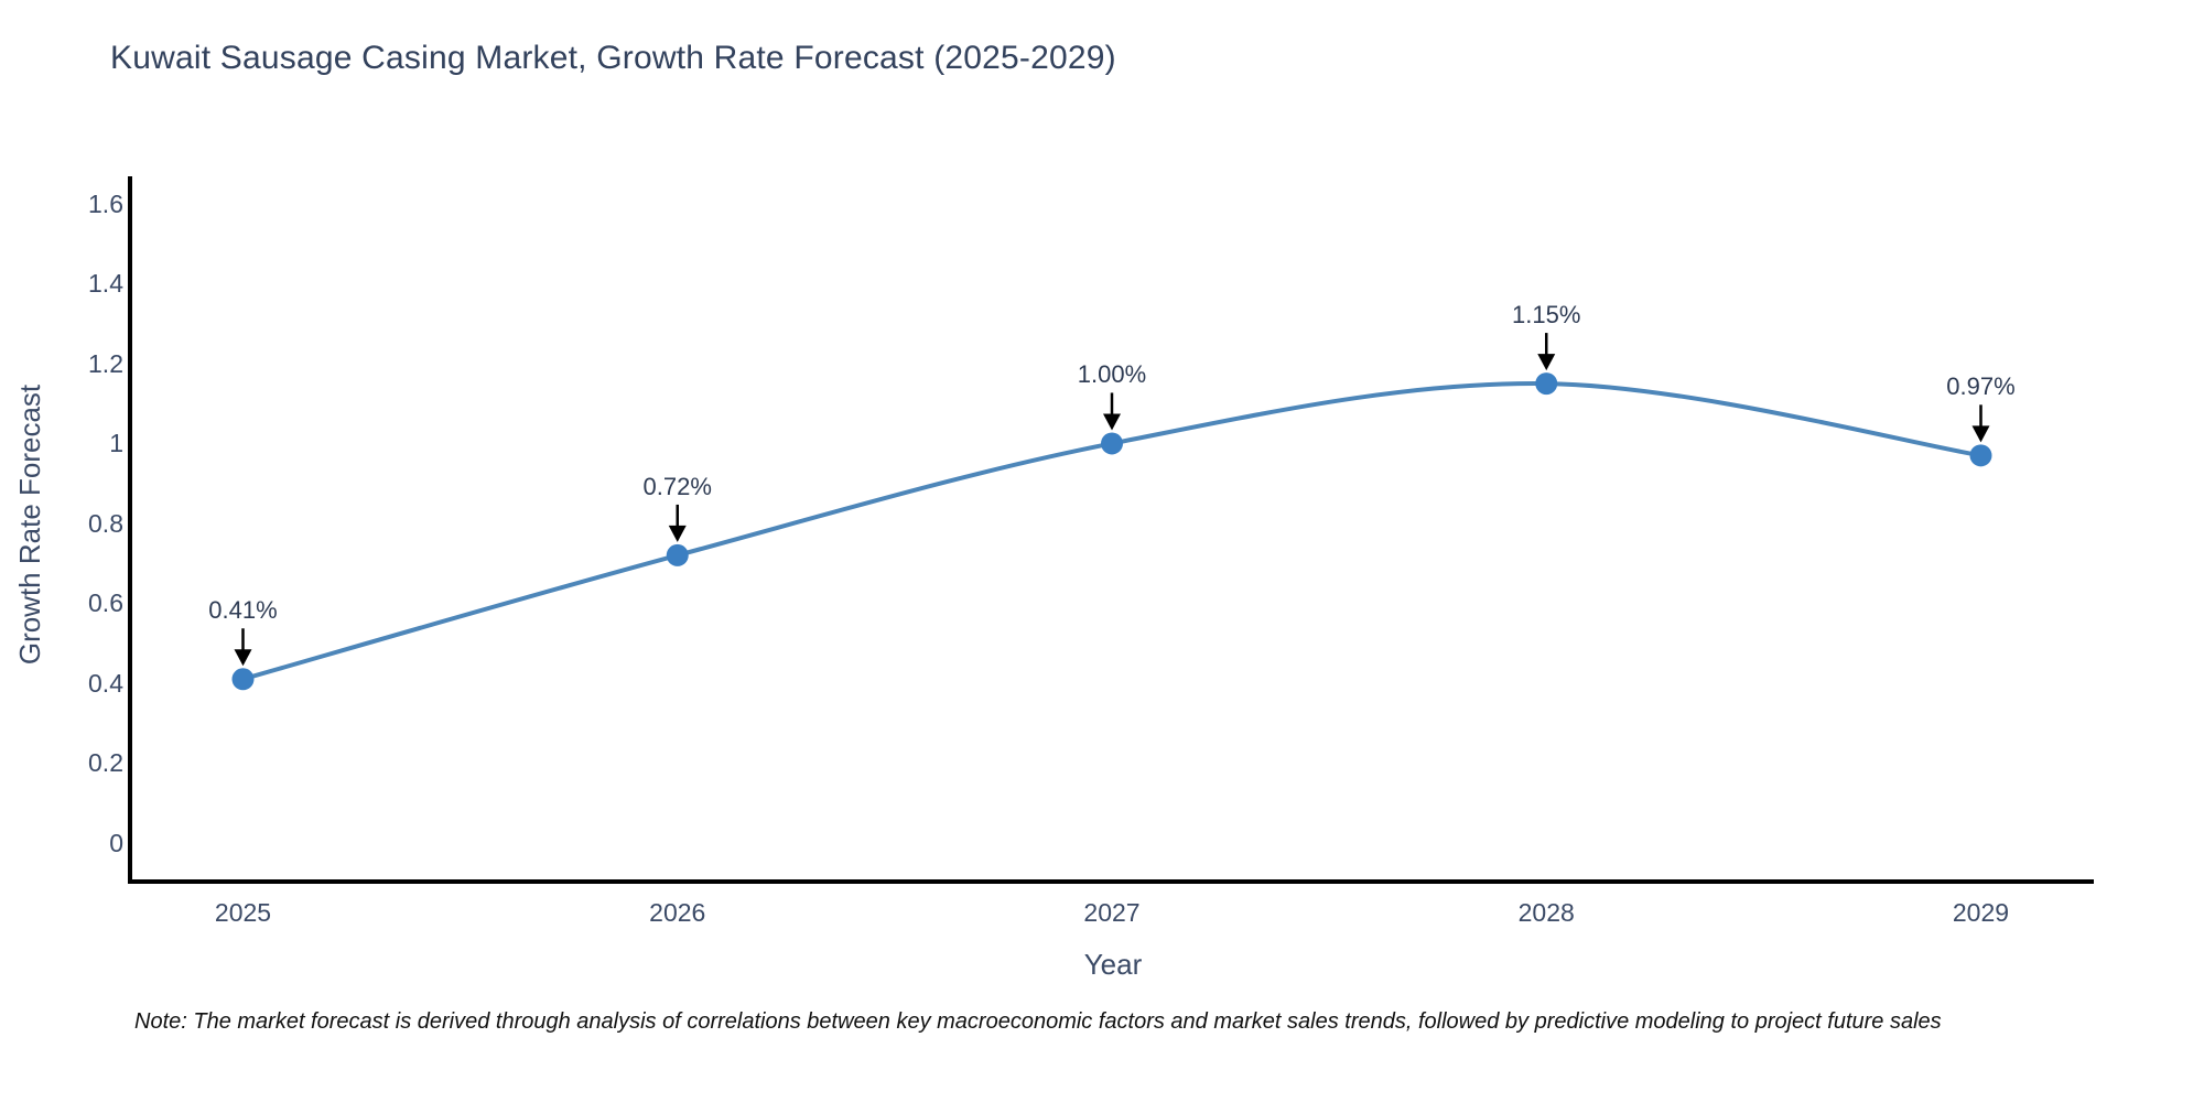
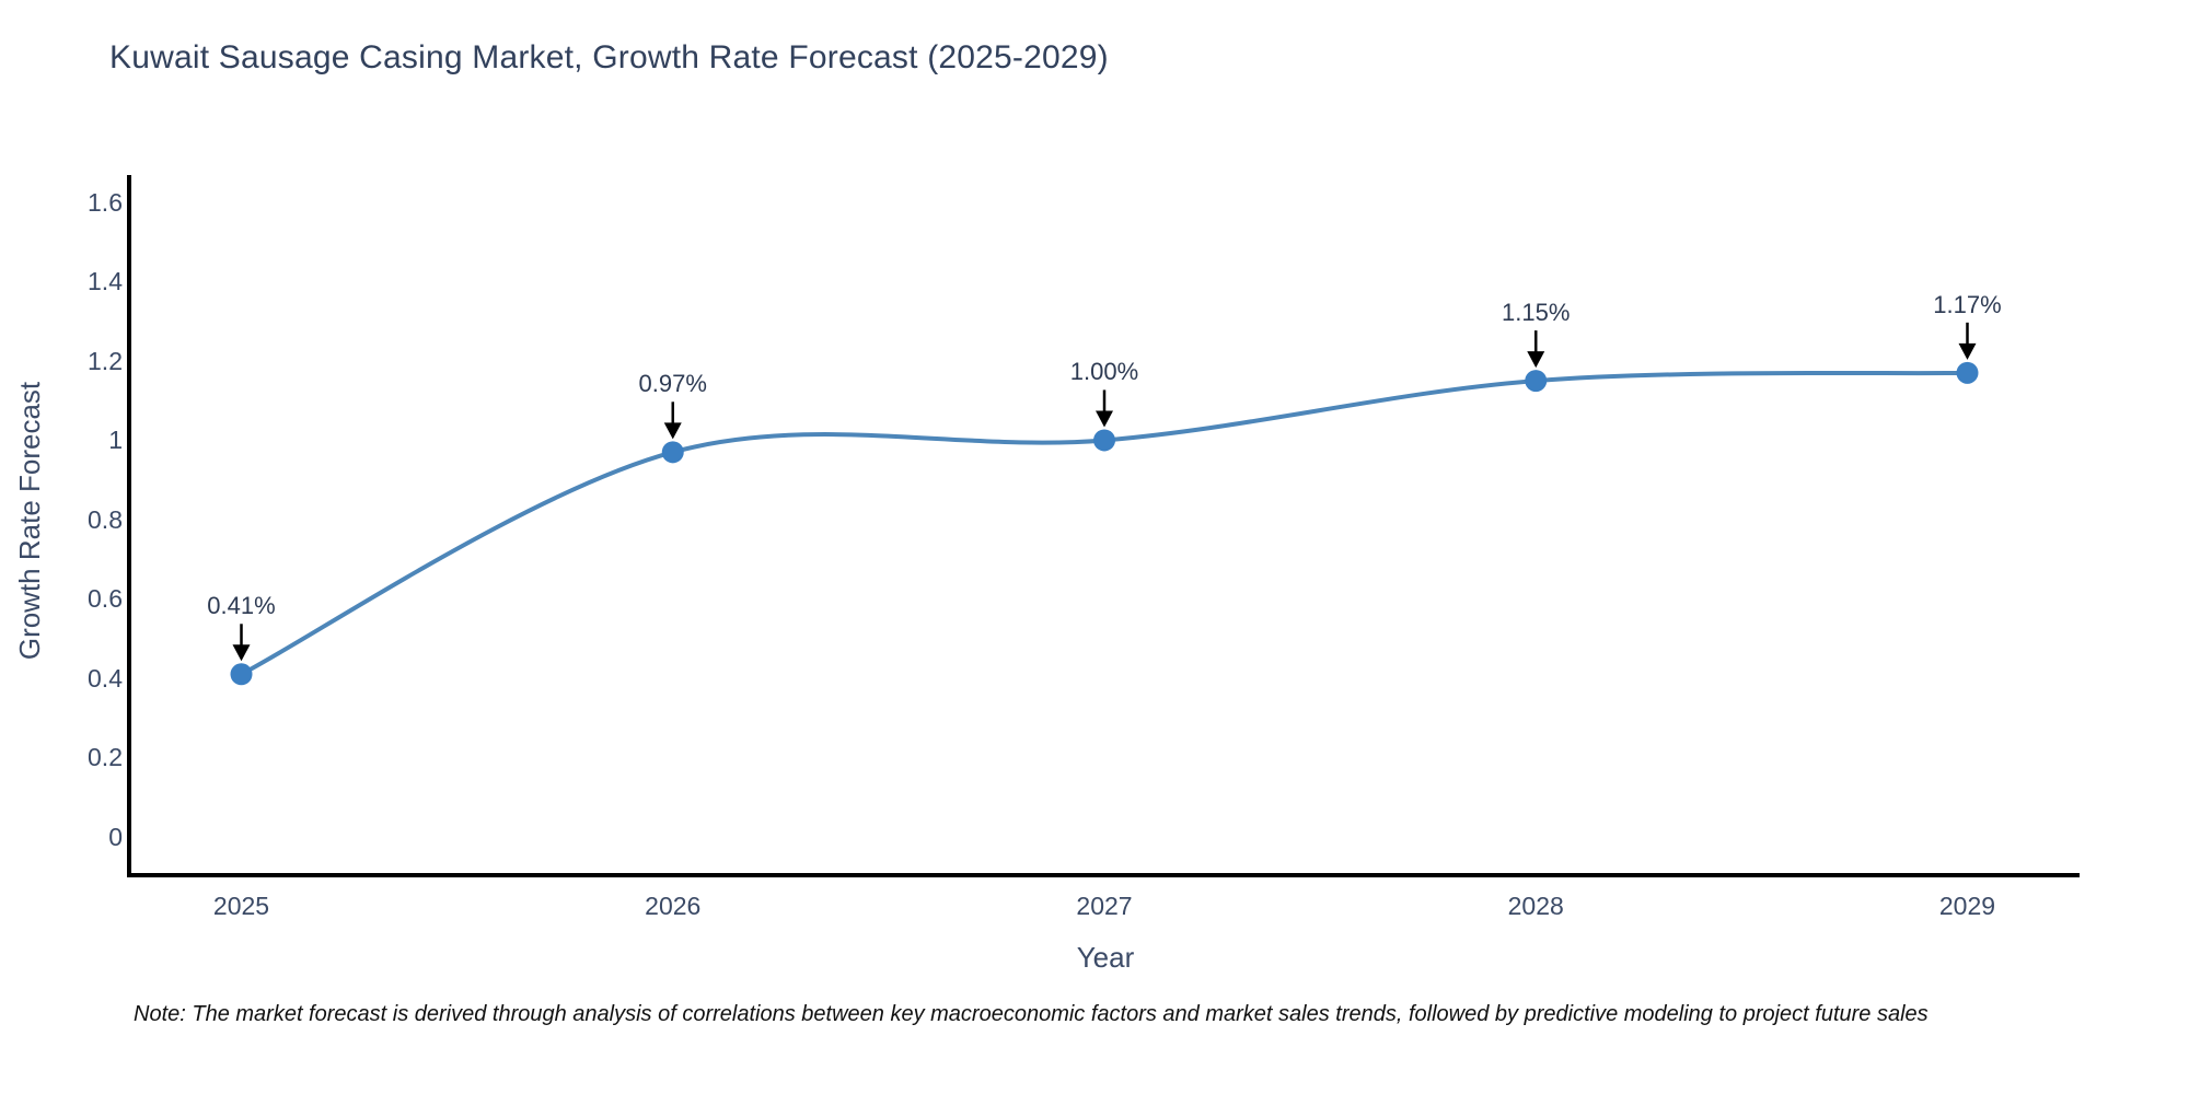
2026: 0.72% -> 0.97%
2029: 0.97% -> 1.17%
